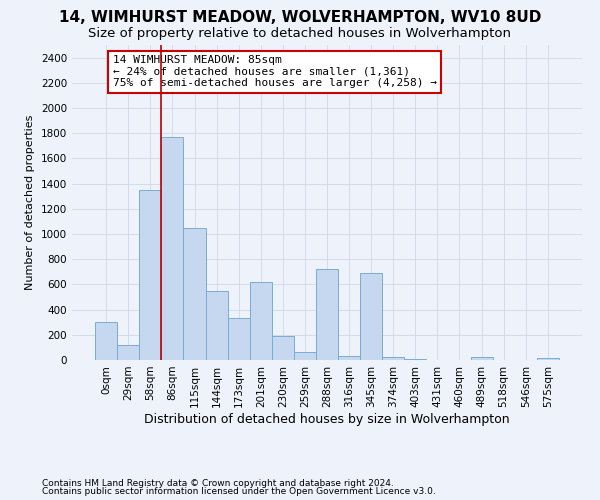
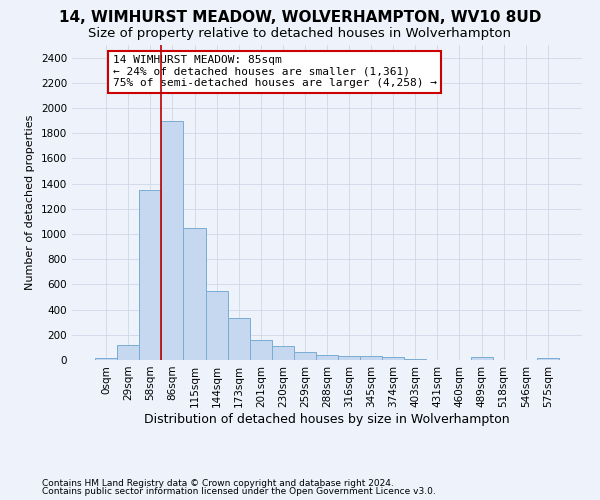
0sqm: 300 -> 20
86sqm: 1770 -> 1900
201sqm: 620 -> 160
230sqm: 190 -> 110
288sqm: 720 -> 40
345sqm: 690 -> 30
